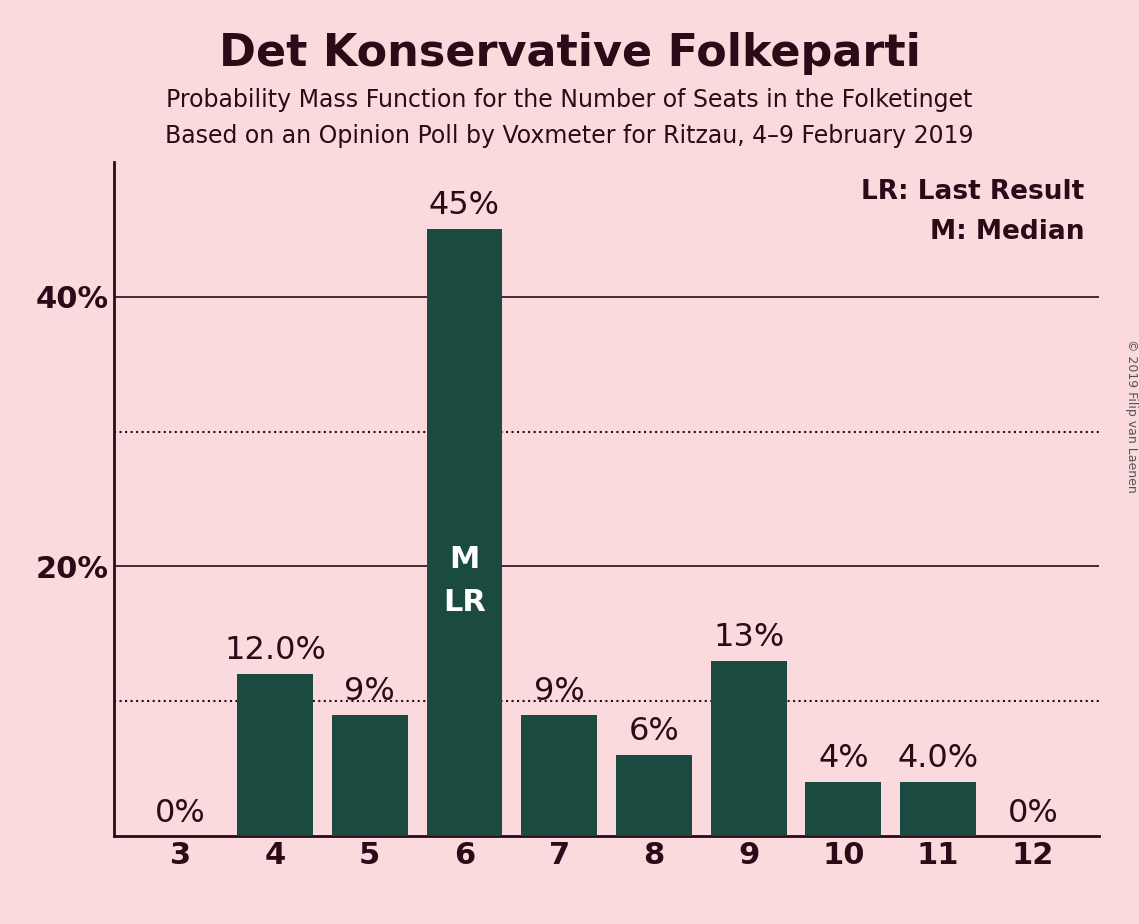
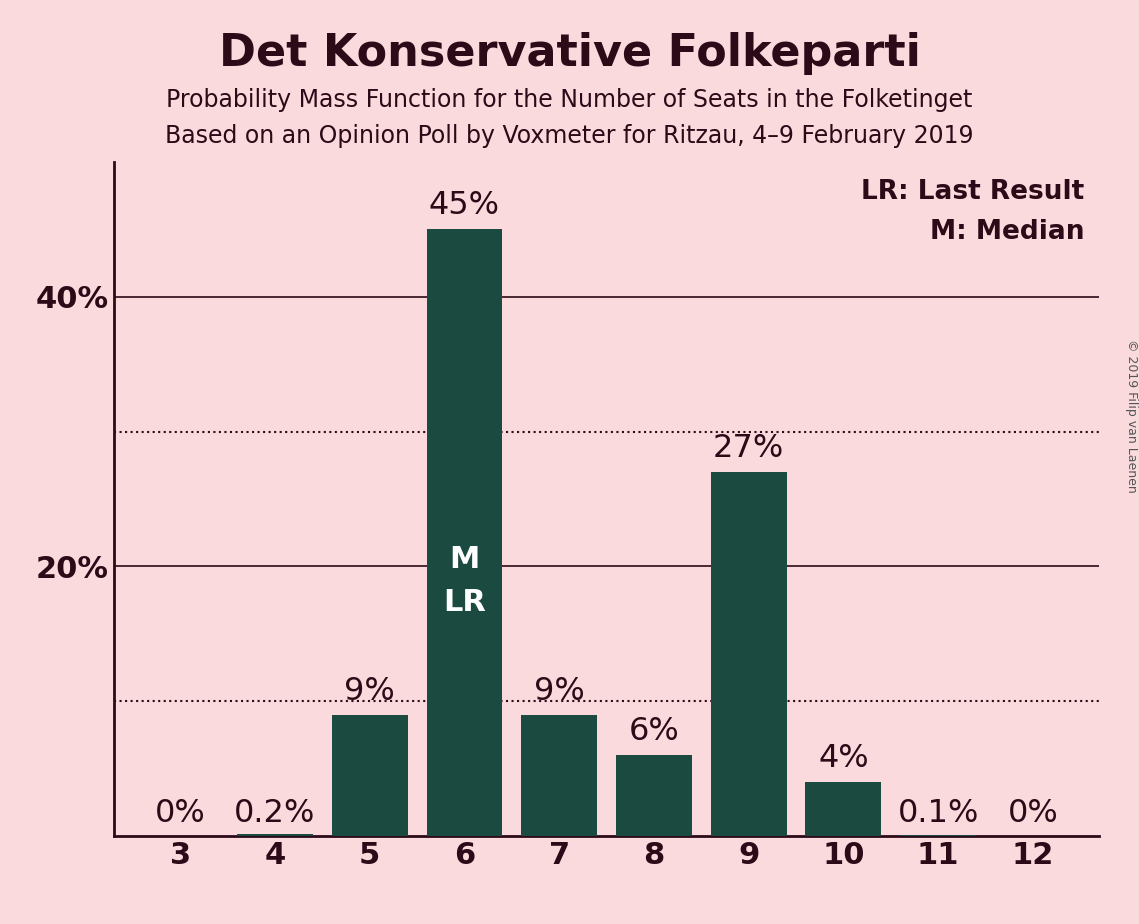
4: 12.0% -> 0.2%
9: 13% -> 27%
11: 4.0% -> 0.1%
